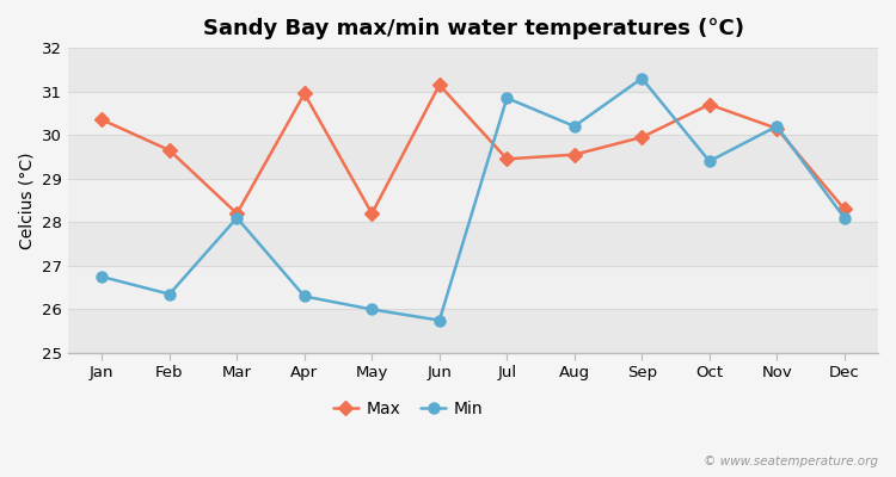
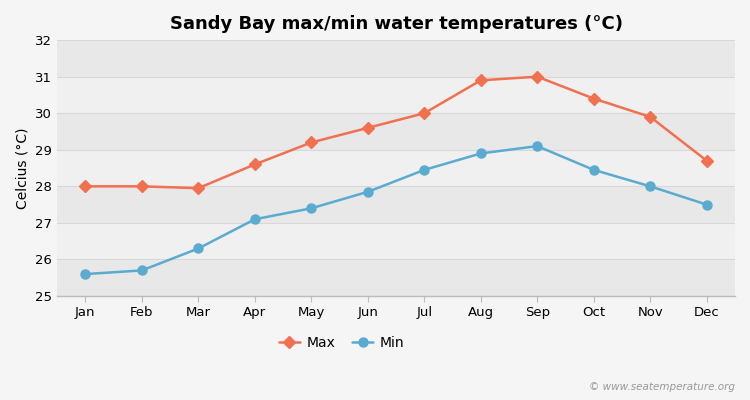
Max/Jan: 30.35 -> 28.00
Min/Jan: 26.75 -> 25.60
Max/Feb: 29.65 -> 28.00
Min/Feb: 26.35 -> 25.70
Max/Mar: 28.20 -> 27.95
Min/Mar: 28.10 -> 26.30
Max/Apr: 30.95 -> 28.60
Min/Apr: 26.30 -> 27.10
Max/May: 28.20 -> 29.20
Min/May: 26.00 -> 27.40
Max/Jun: 31.15 -> 29.60
Min/Jun: 25.75 -> 27.85
Max/Jul: 29.45 -> 30.00
Min/Jul: 30.85 -> 28.45
Max/Aug: 29.55 -> 30.90
Min/Aug: 30.20 -> 28.90
Max/Sep: 29.95 -> 31.00
Min/Sep: 31.30 -> 29.10
Max/Oct: 30.70 -> 30.40
Min/Oct: 29.40 -> 28.45
Max/Nov: 30.15 -> 29.90
Min/Nov: 30.20 -> 28.00
Max/Dec: 28.30 -> 28.70
Min/Dec: 28.10 -> 27.50
